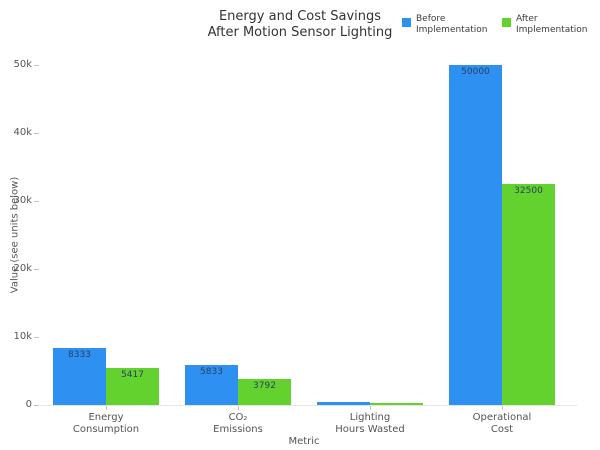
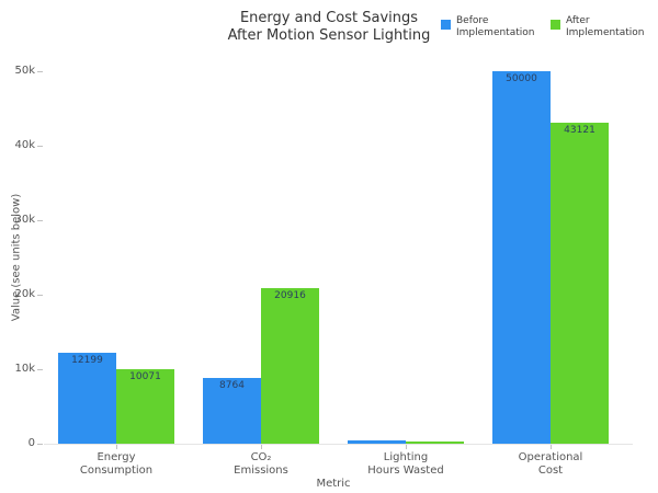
Before Implementation/Energy Consumption: 8333 -> 12199
After Implementation/Energy Consumption: 5417 -> 10071
Before Implementation/CO₂ Emissions: 5833 -> 8764
After Implementation/CO₂ Emissions: 3792 -> 20916
After Implementation/Operational Cost: 32500 -> 43121
